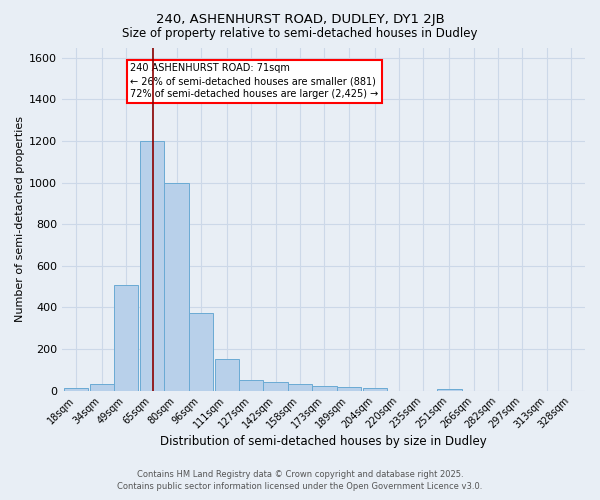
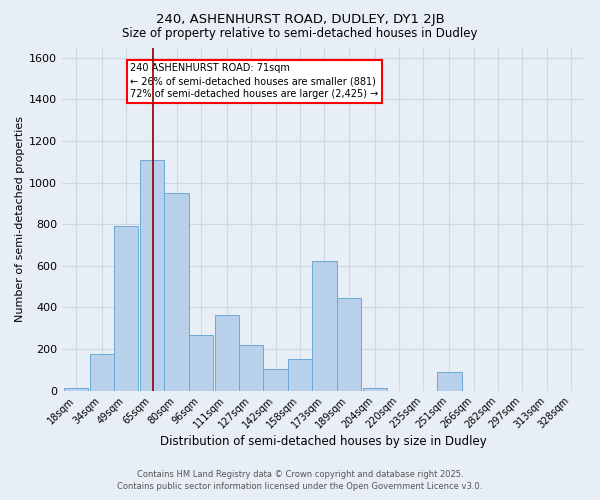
34sqm: 30 -> 175
49sqm: 510 -> 790
65sqm: 1200 -> 1110
80sqm: 1000 -> 950
96sqm: 375 -> 265
111sqm: 150 -> 365
127sqm: 50 -> 220
142sqm: 40 -> 105
158sqm: 30 -> 150
173sqm: 20 -> 625
189sqm: 15 -> 445
251sqm: 8 -> 90
